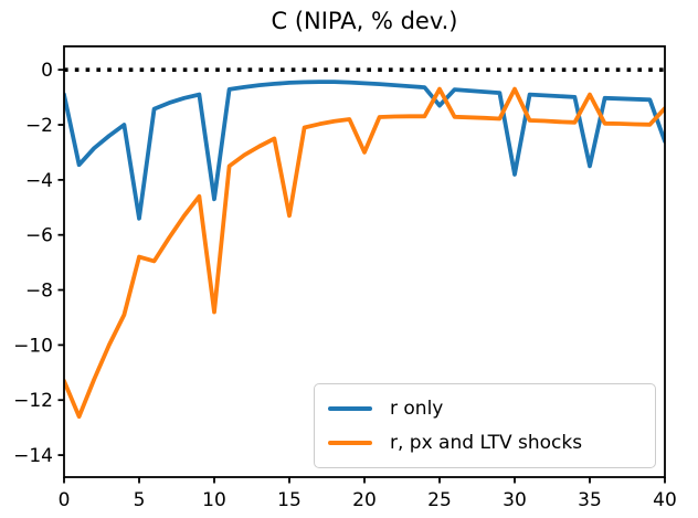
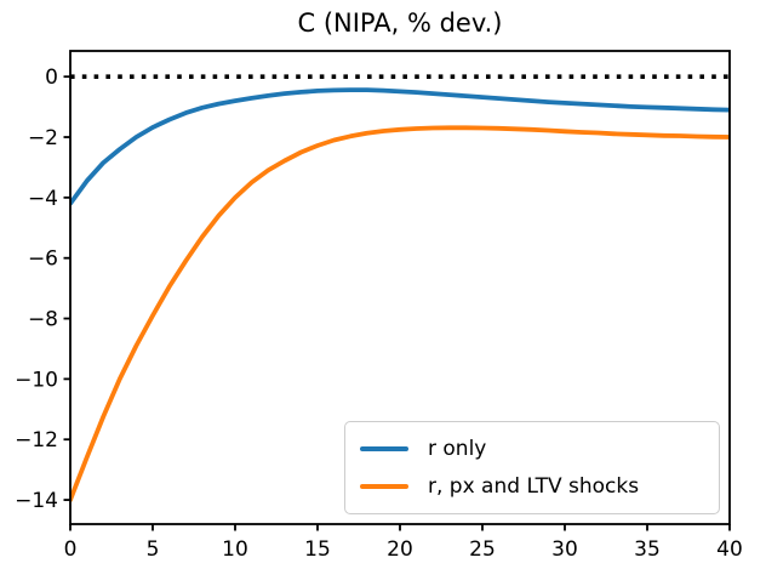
r only/0: -0.9 -> -4.2
r, px and LTV shocks/0: -11.3 -> -14.0
r only/5: -5.4 -> -1.7
r, px and LTV shocks/5: -6.8 -> -7.9
r only/10: -4.7 -> -0.8
r, px and LTV shocks/10: -8.8 -> -4.0
r, px and LTV shocks/15: -5.3 -> -2.3
r, px and LTV shocks/20: -3.0 -> -1.8
r only/25: -1.3 -> -0.7
r, px and LTV shocks/25: -0.7 -> -1.7
r only/30: -3.8 -> -0.9
r, px and LTV shocks/30: -0.7 -> -1.8
r only/35: -3.5 -> -1.0
r, px and LTV shocks/35: -0.9 -> -1.9
r only/40: -2.6 -> -1.1
r, px and LTV shocks/40: -1.4 -> -2.0
